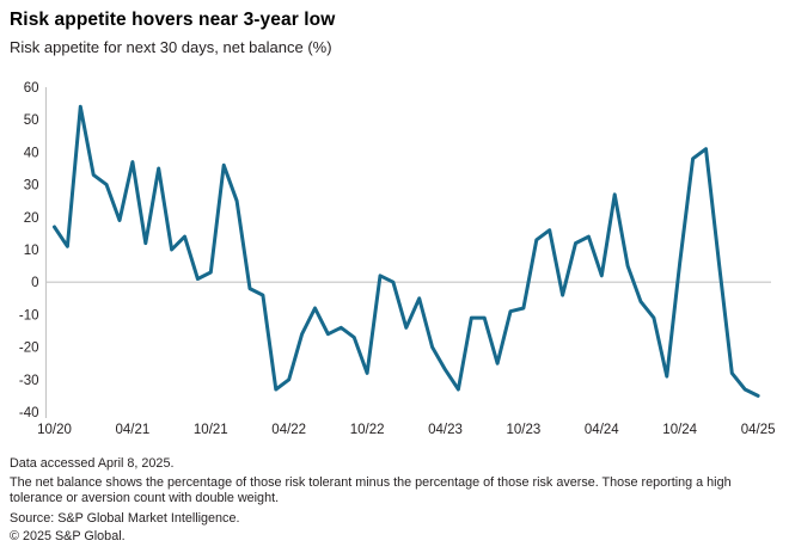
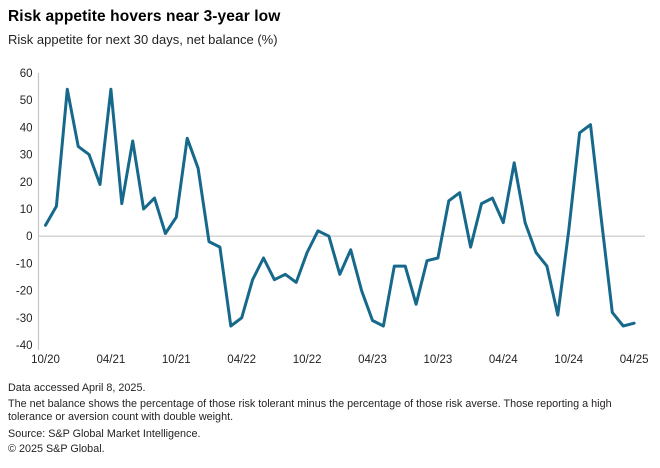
10/20: 17 -> 4
04/21: 37 -> 54
10/21: 3 -> 7
10/22: -28 -> -6
04/23: -27 -> -31
04/24: 2 -> 5
10/24: 6 -> 2
04/25: -35 -> -32
